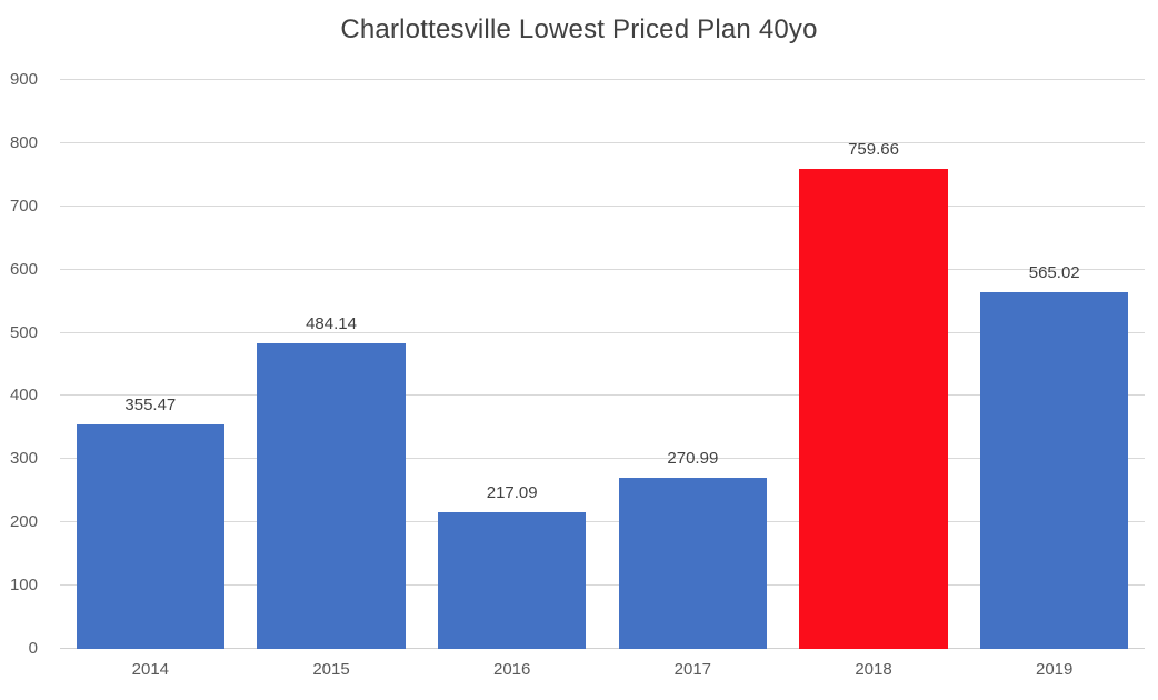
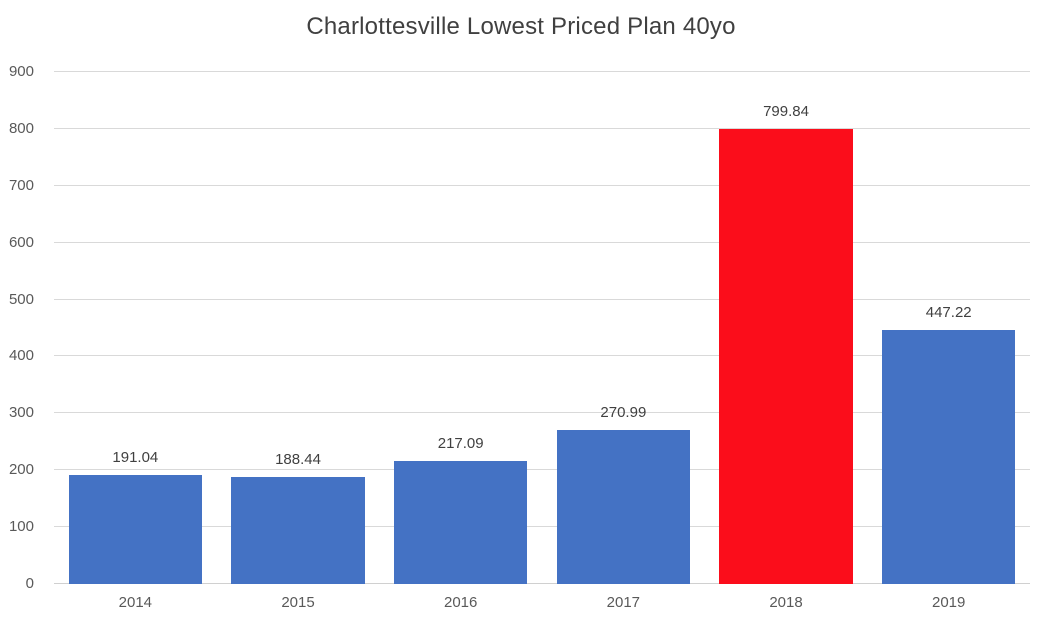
2014: 355.47 -> 191.04
2015: 484.14 -> 188.44
2018: 759.66 -> 799.84
2019: 565.02 -> 447.22
